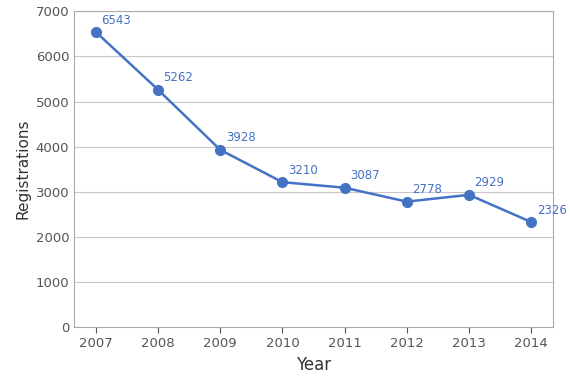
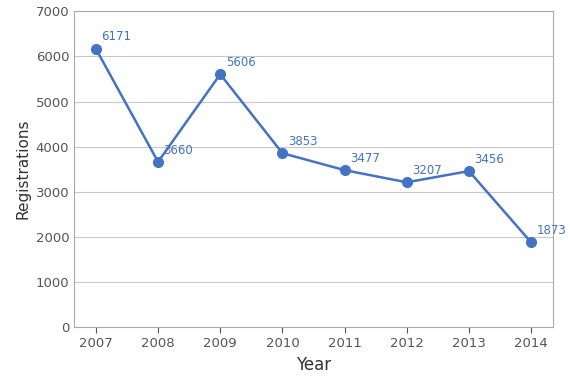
2007: 6543 -> 6171
2008: 5262 -> 3660
2009: 3928 -> 5606
2010: 3210 -> 3853
2011: 3087 -> 3477
2012: 2778 -> 3207
2013: 2929 -> 3456
2014: 2326 -> 1873
